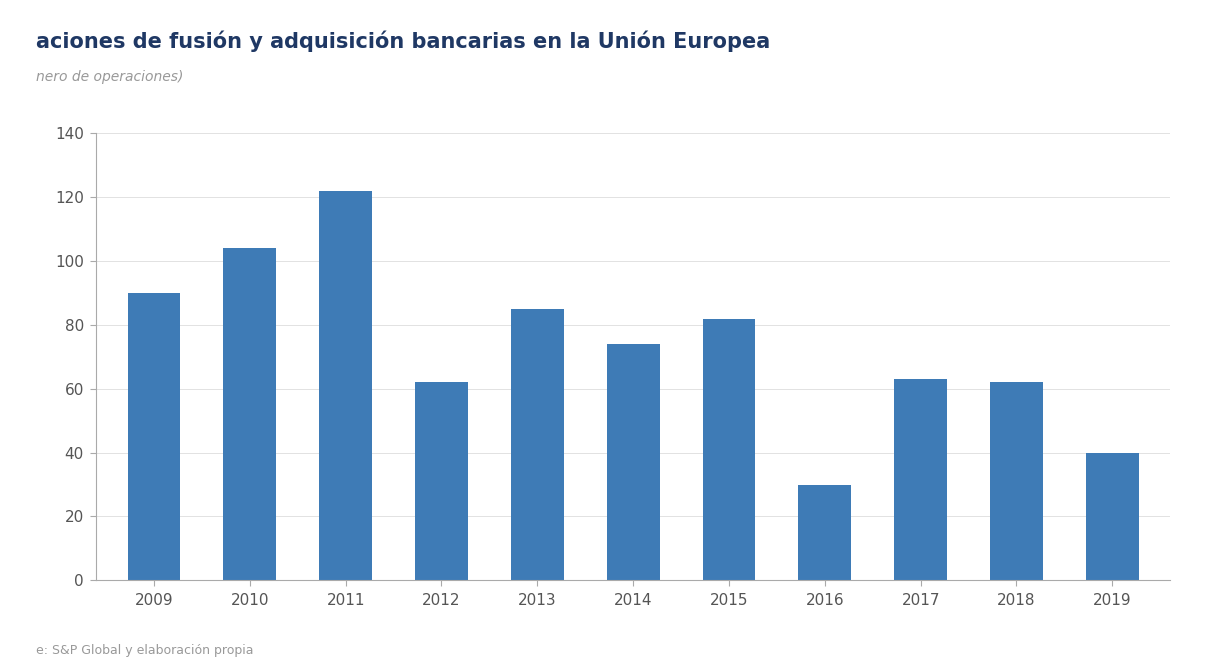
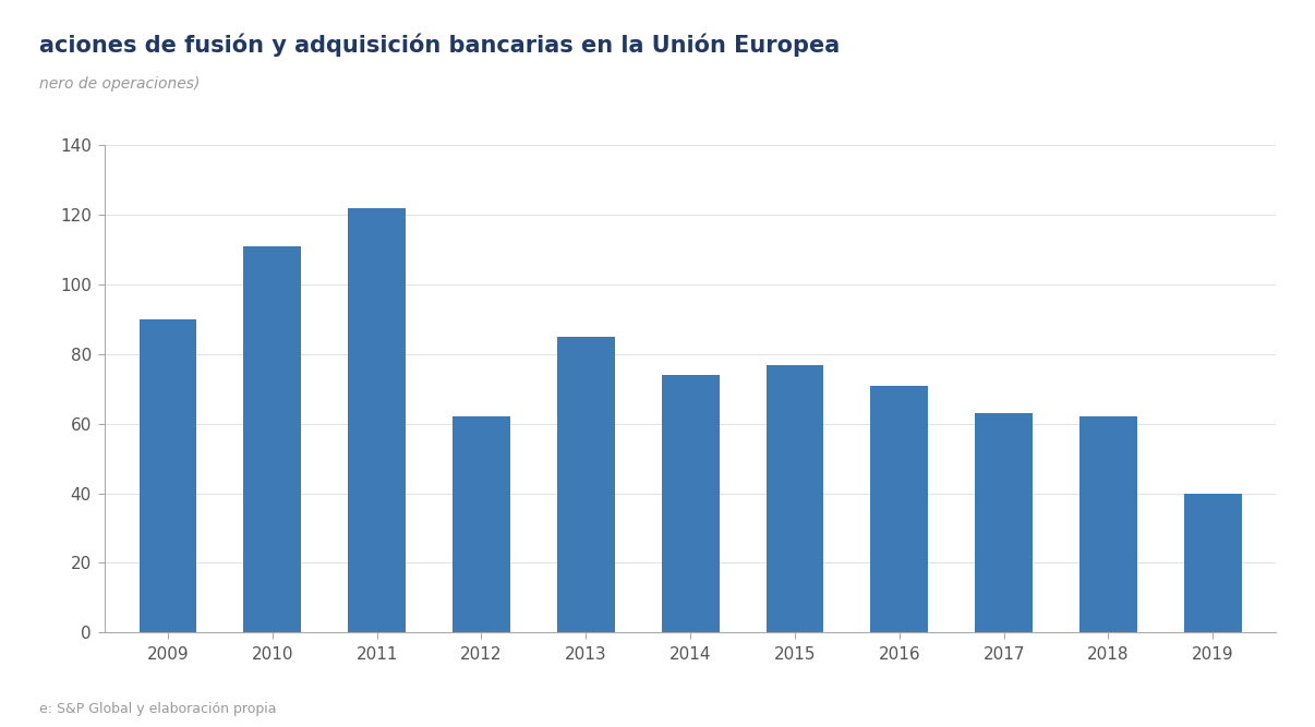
2010: 104 -> 111
2015: 82 -> 77
2016: 30 -> 71
